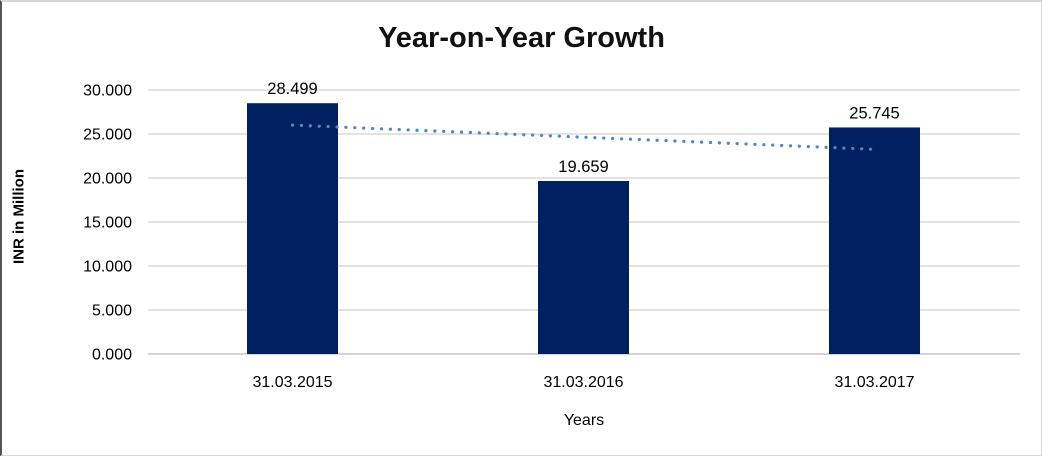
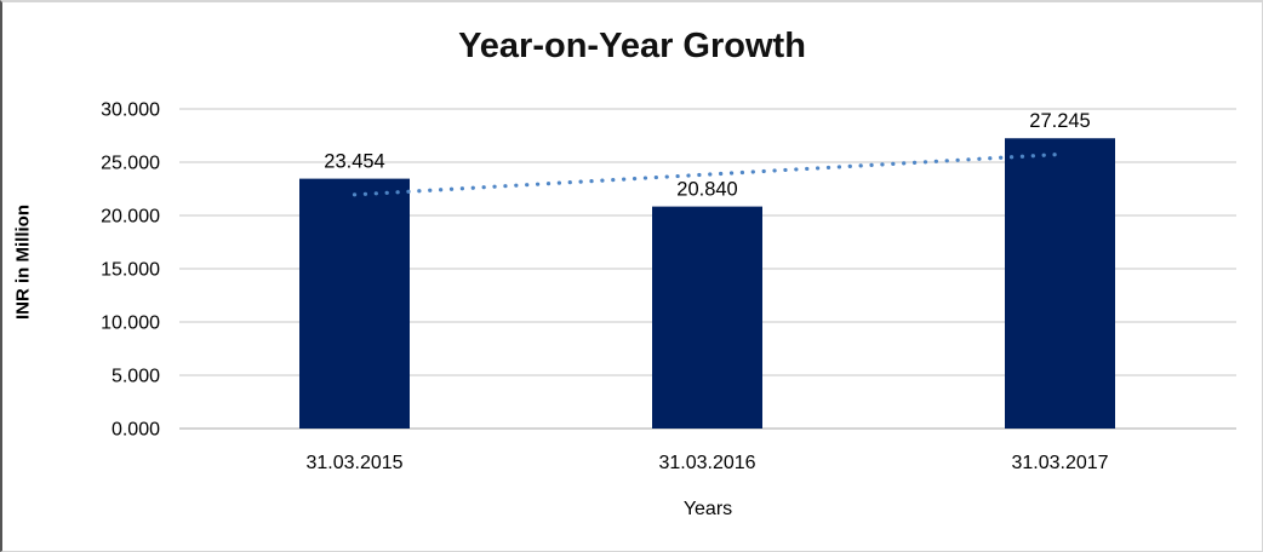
31.03.2015: 28.499 -> 23.454
31.03.2016: 19.659 -> 20.840
31.03.2017: 25.745 -> 27.245
